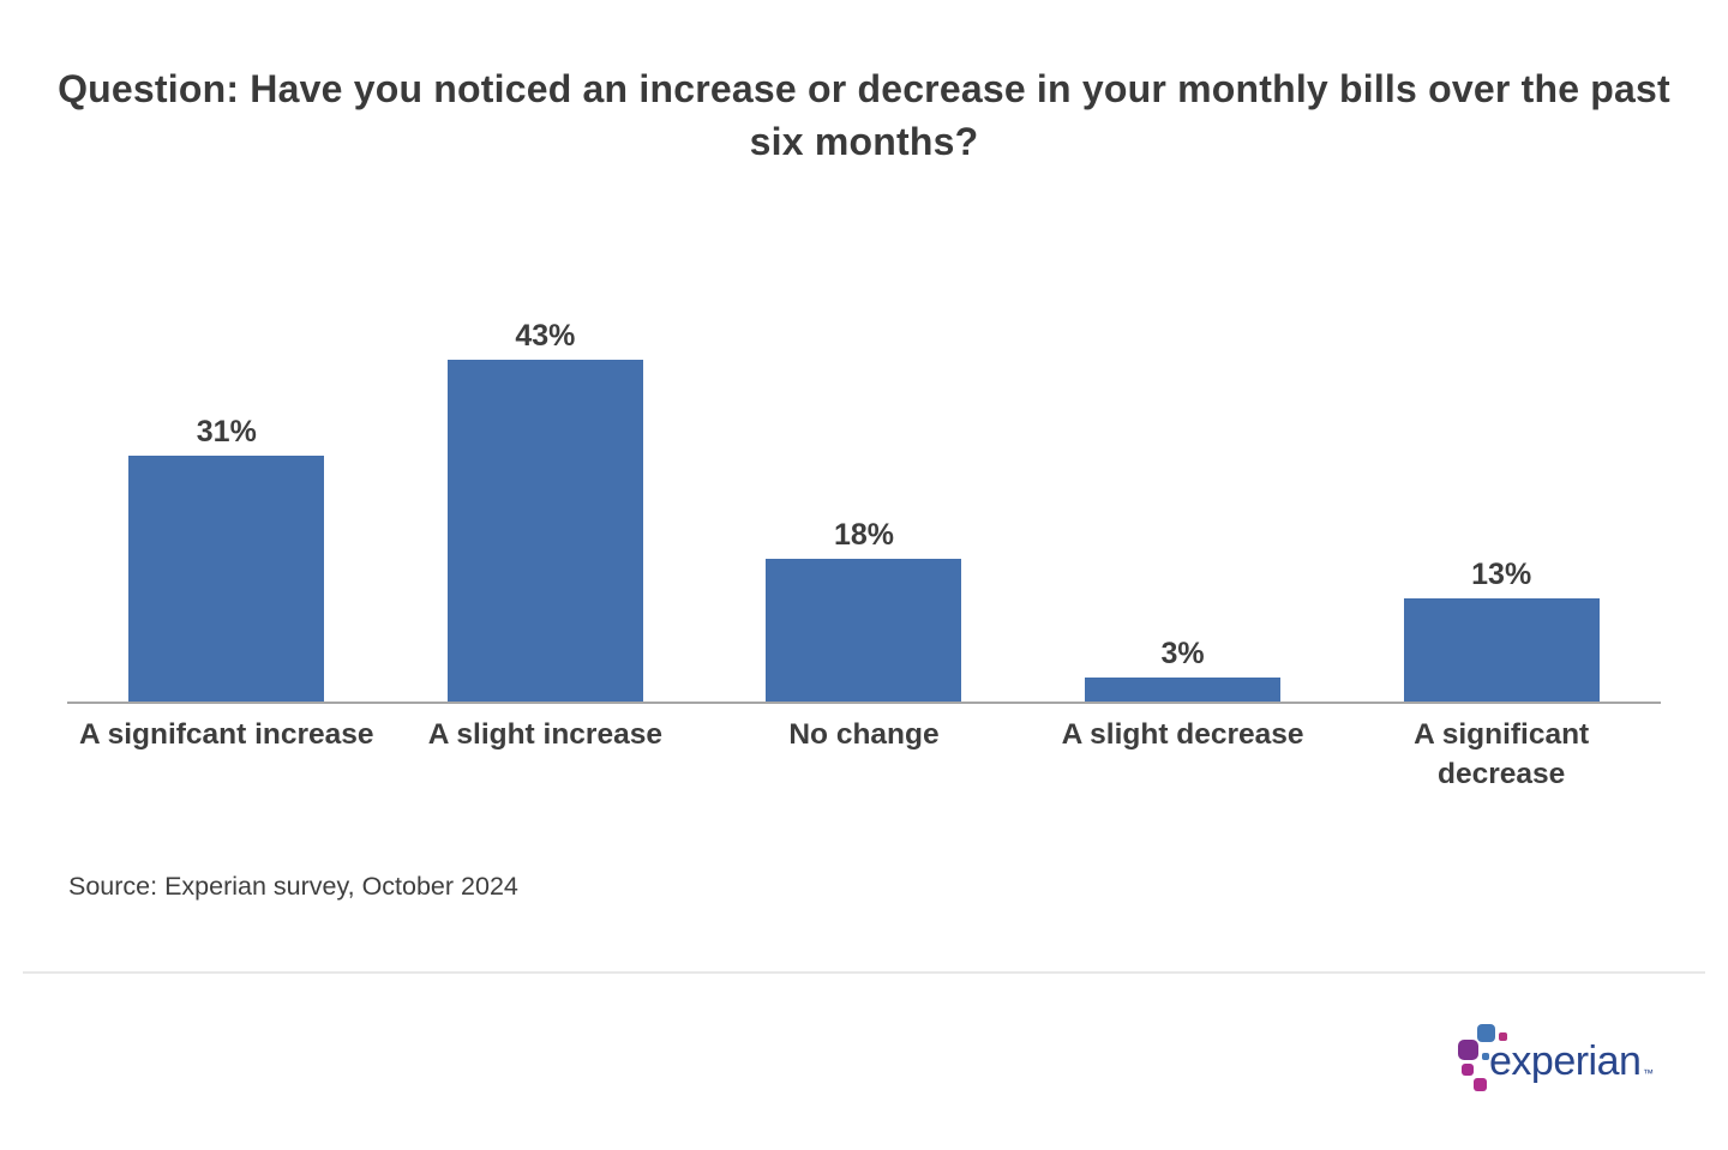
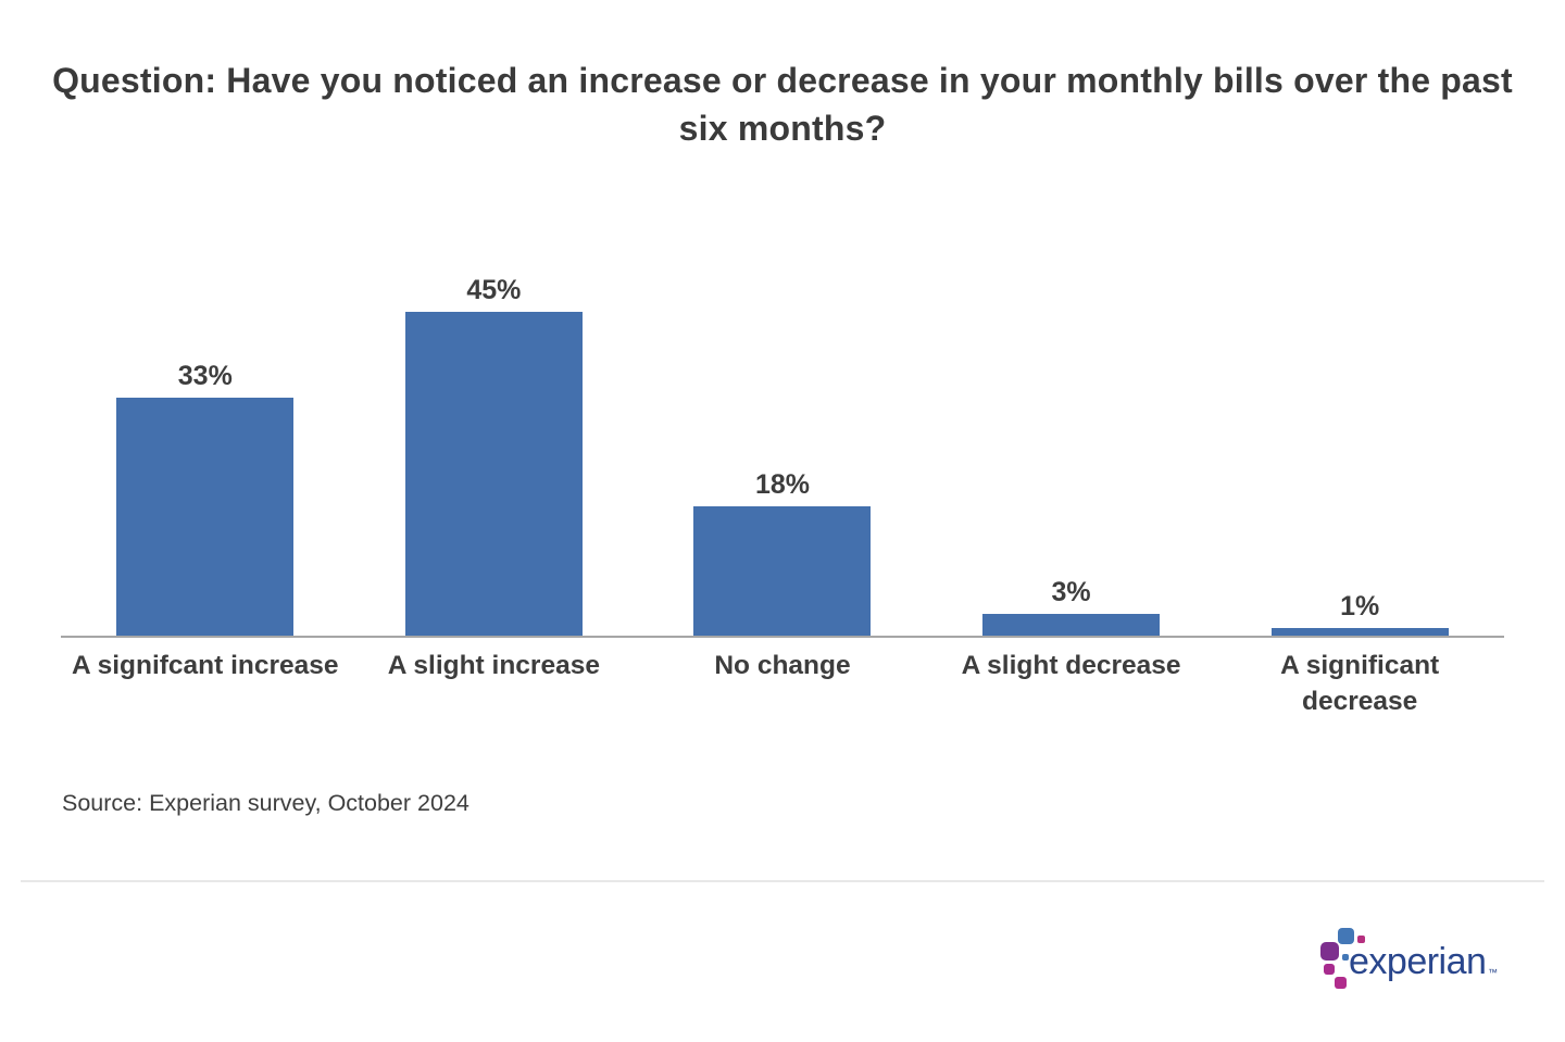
A signifcant increase: 31% -> 33%
A slight increase: 43% -> 45%
A significant decrease: 13% -> 1%
